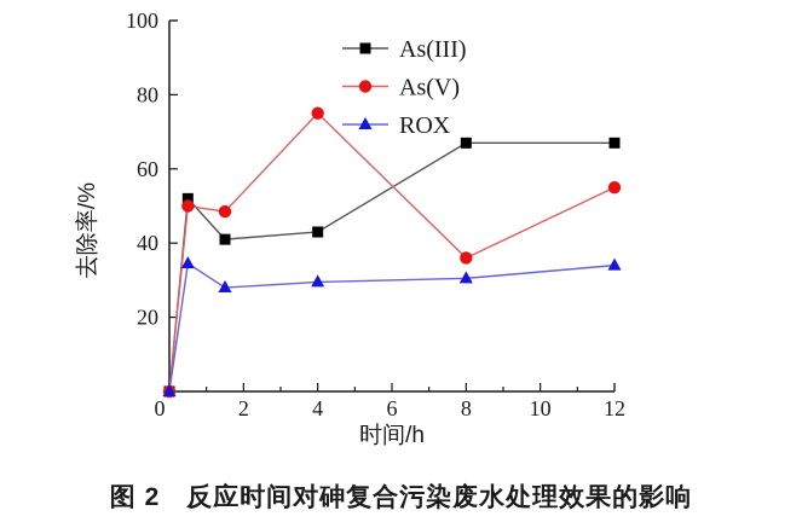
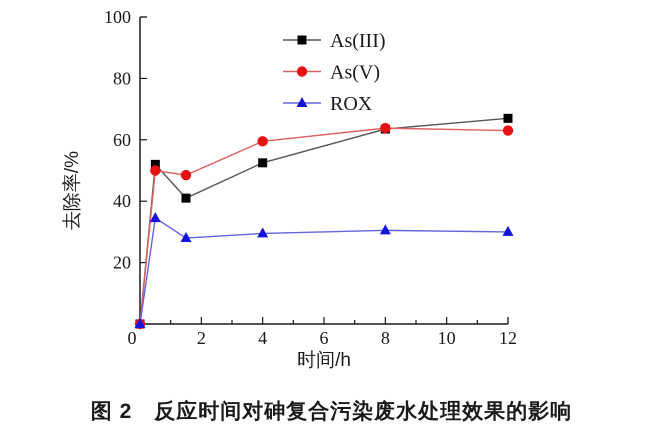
As(III)/4: 43 -> 52
As(V)/4: 75 -> 60
As(III)/8: 67 -> 64
As(V)/8: 36 -> 64
As(V)/12: 55 -> 63
ROX/12: 34 -> 30
